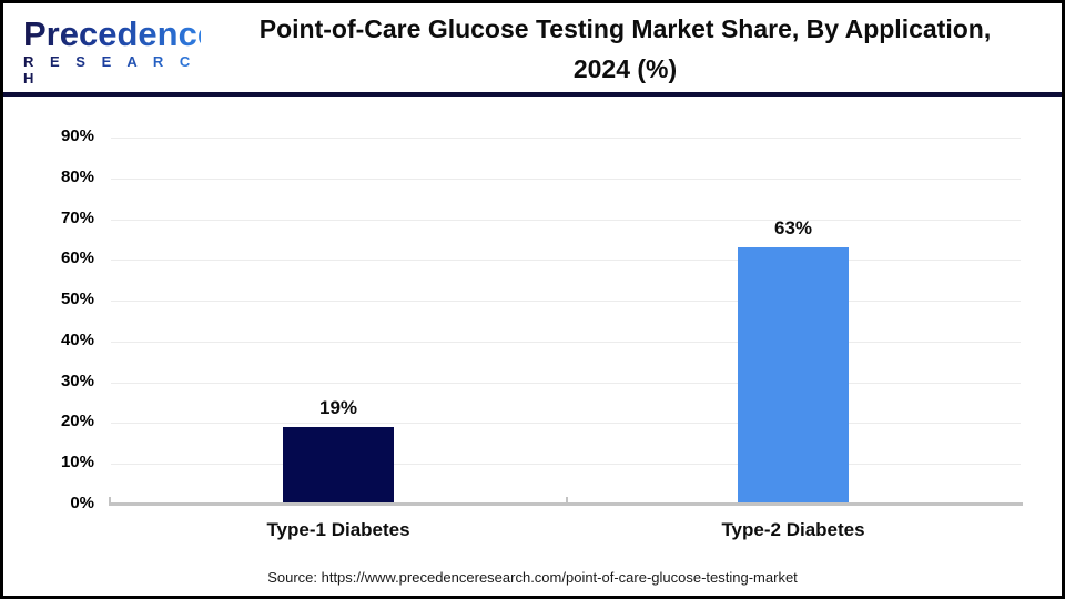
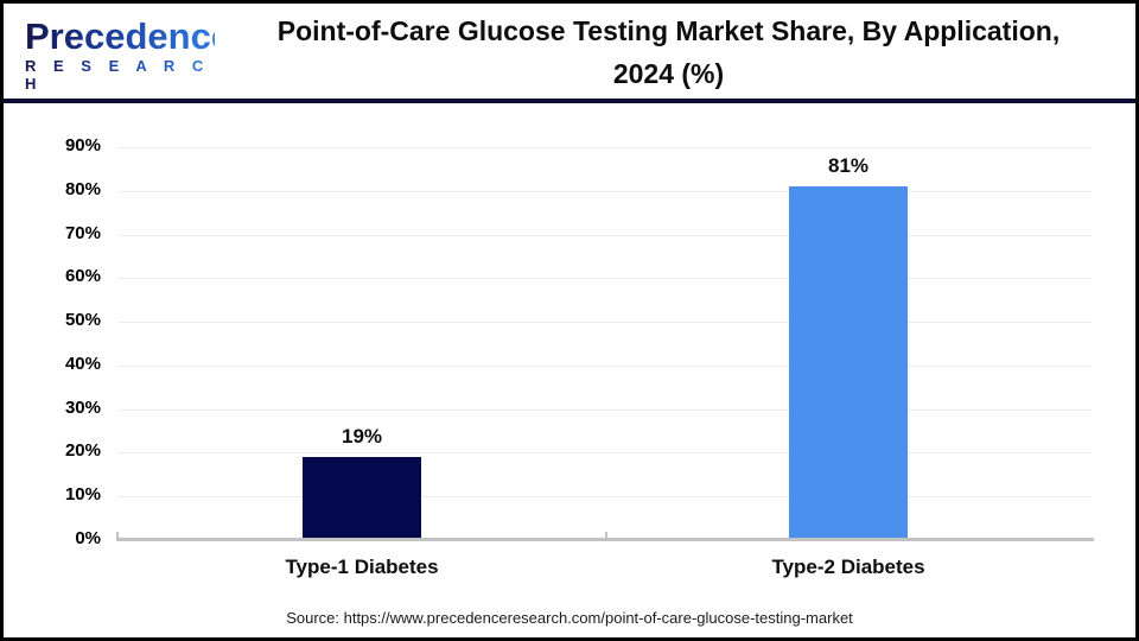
Type-2 Diabetes: 63% -> 81%
